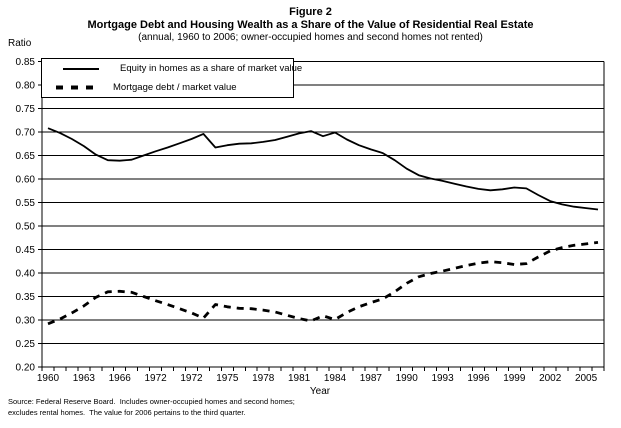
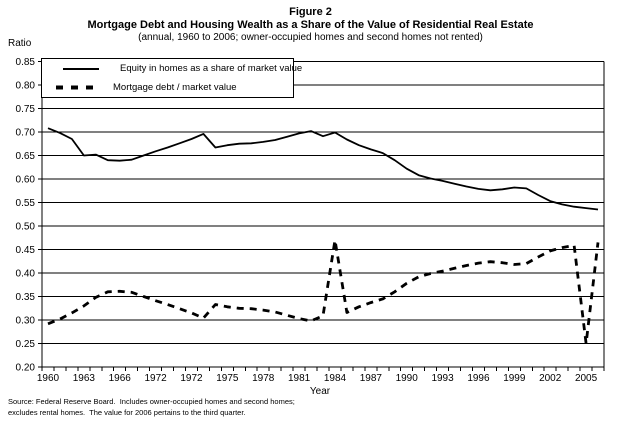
Equity in homes as a share of market value/1963: 0.67 -> 0.65
Mortgage debt / market value/1984: 0.30 -> 0.47
Mortgage debt / market value/2005: 0.46 -> 0.25
